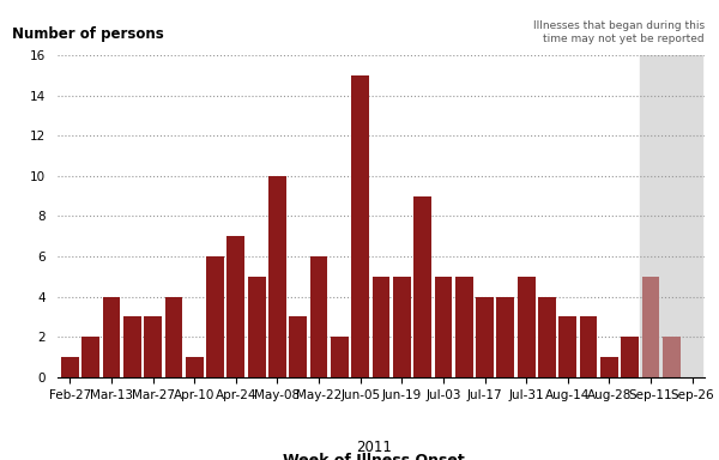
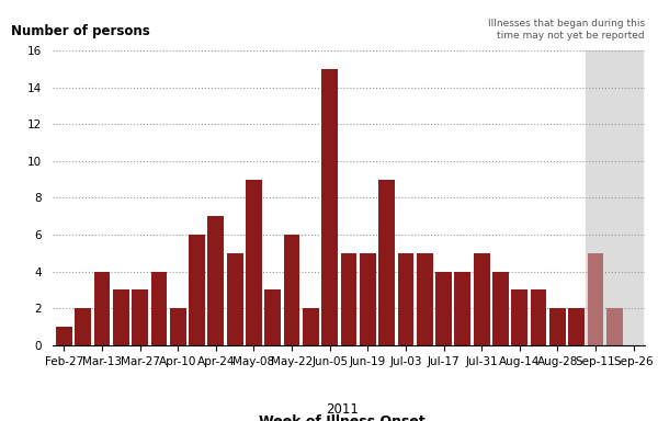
Apr-10: 1 -> 2
May-08: 10 -> 9
Aug-28: 1 -> 2
